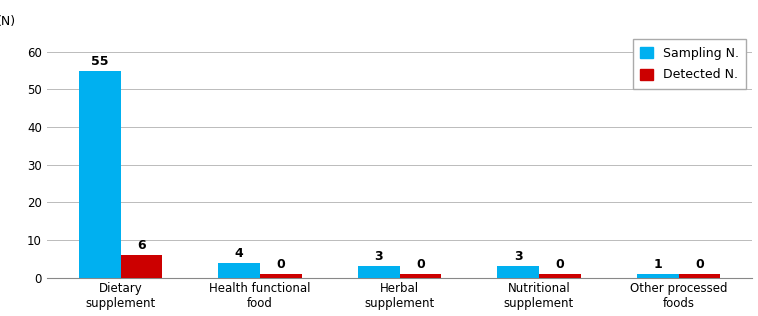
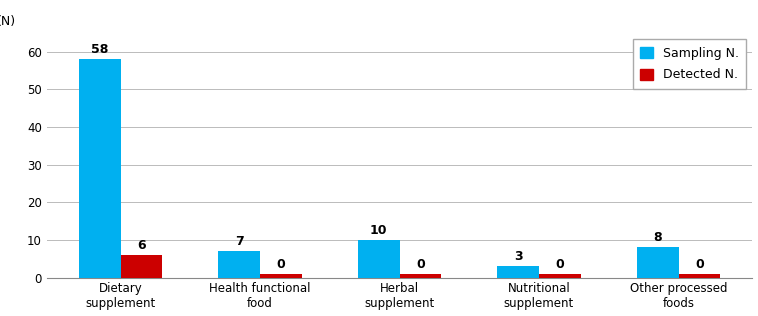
Sampling N./Dietary supplement: 55 -> 58
Sampling N./Health functional food: 4 -> 7
Sampling N./Herbal supplement: 3 -> 10
Sampling N./Other processed foods: 1 -> 8
